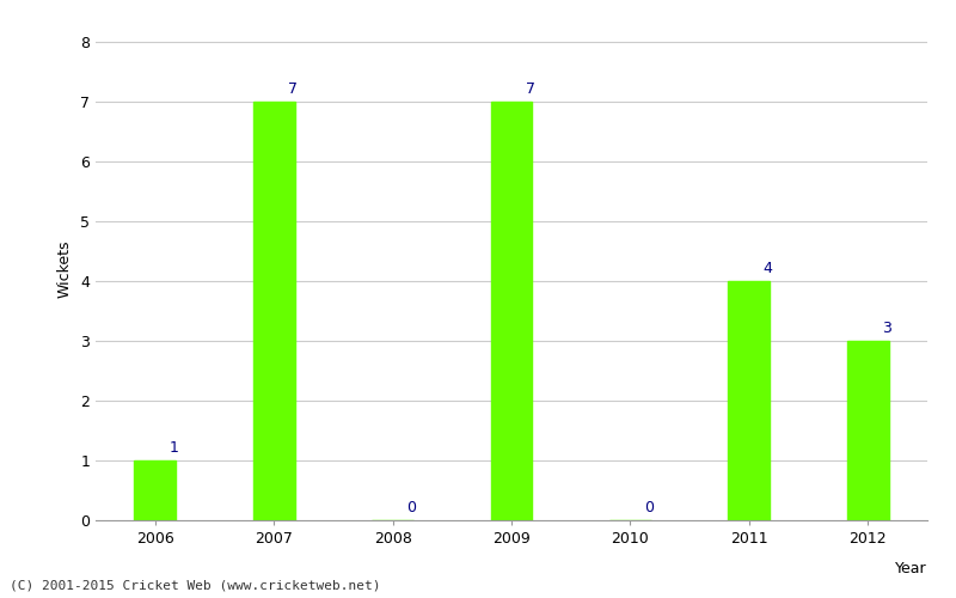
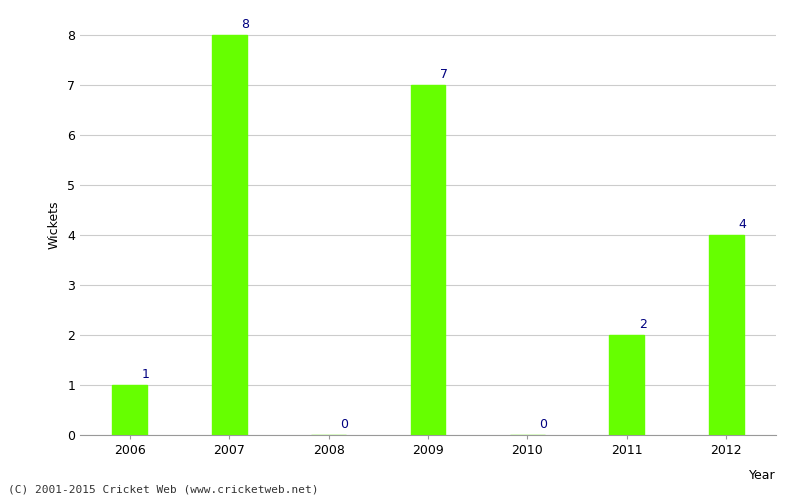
2007: 7 -> 8
2011: 4 -> 2
2012: 3 -> 4
